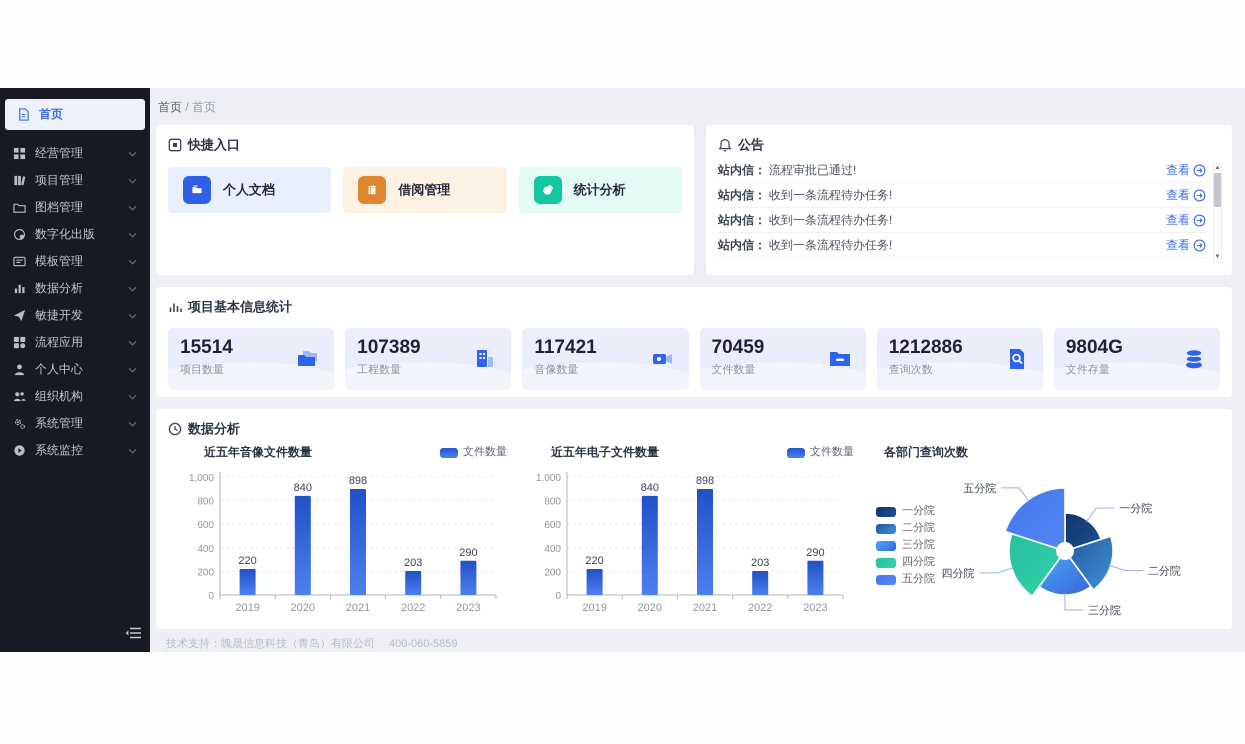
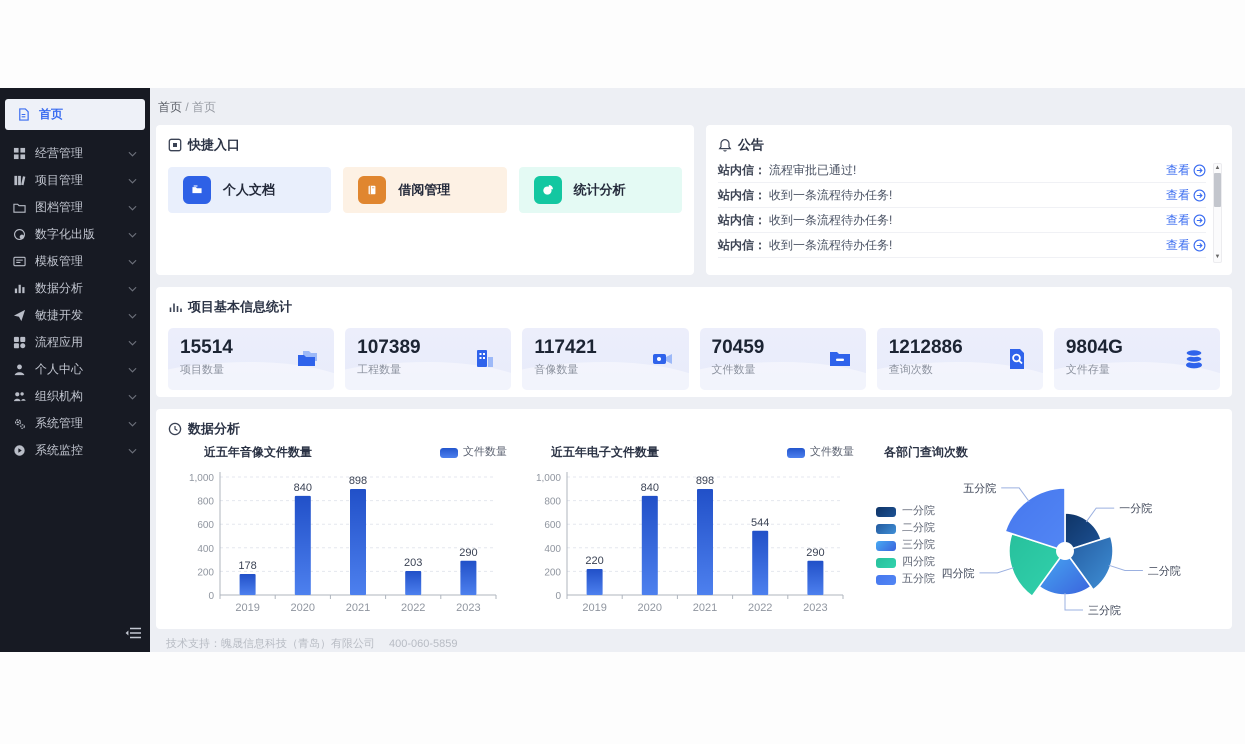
近五年音像文件数量/2019: 220 -> 178
近五年电子文件数量/2022: 203 -> 544
